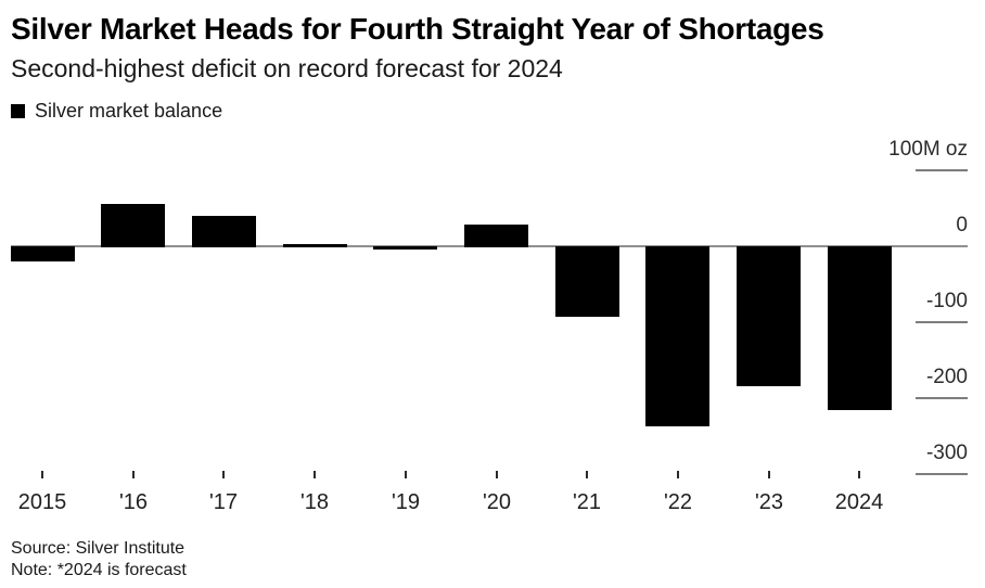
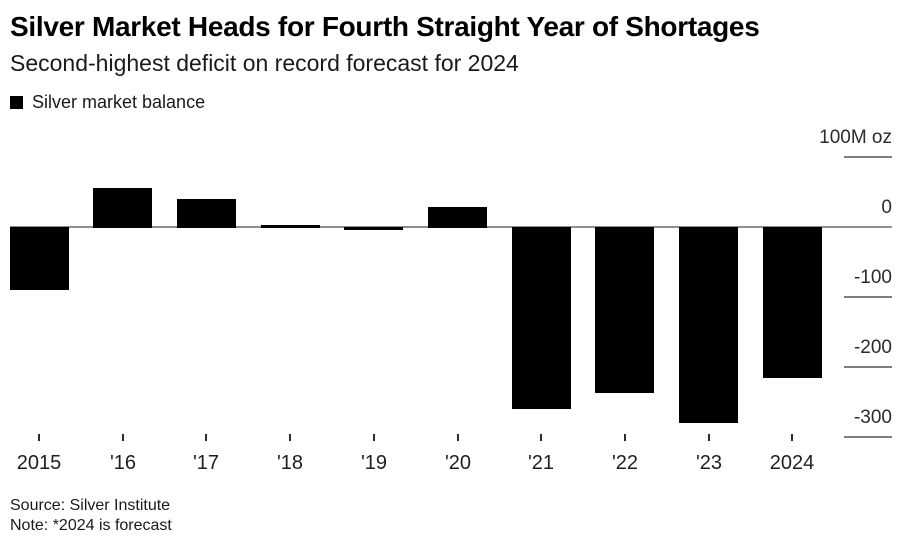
2015: -20 -> -90
'21: -90 -> -260
'23: -180 -> -280
